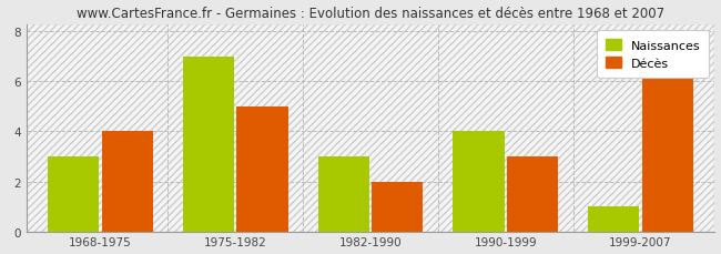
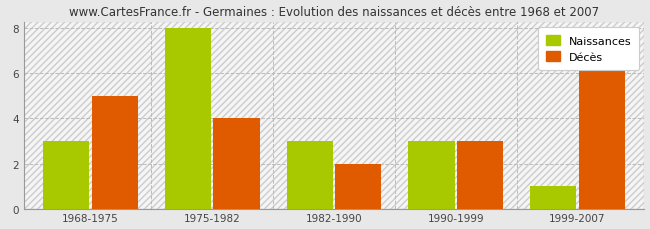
Décès/1968-1975: 4.0 -> 5.0
Naissances/1975-1982: 7 -> 8
Décès/1975-1982: 5.0 -> 4.0
Naissances/1990-1999: 4 -> 3
